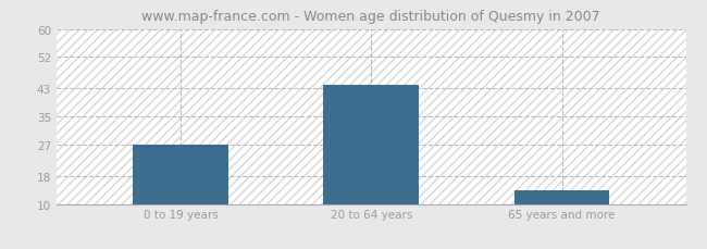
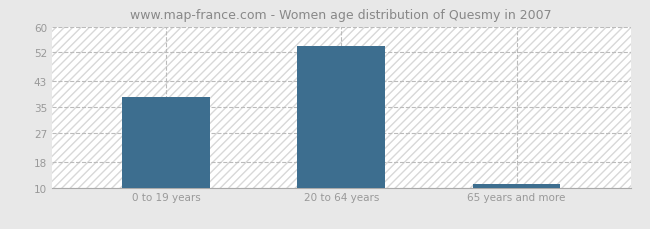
0 to 19 years: 27 -> 38
20 to 64 years: 44 -> 54
65 years and more: 14 -> 11
